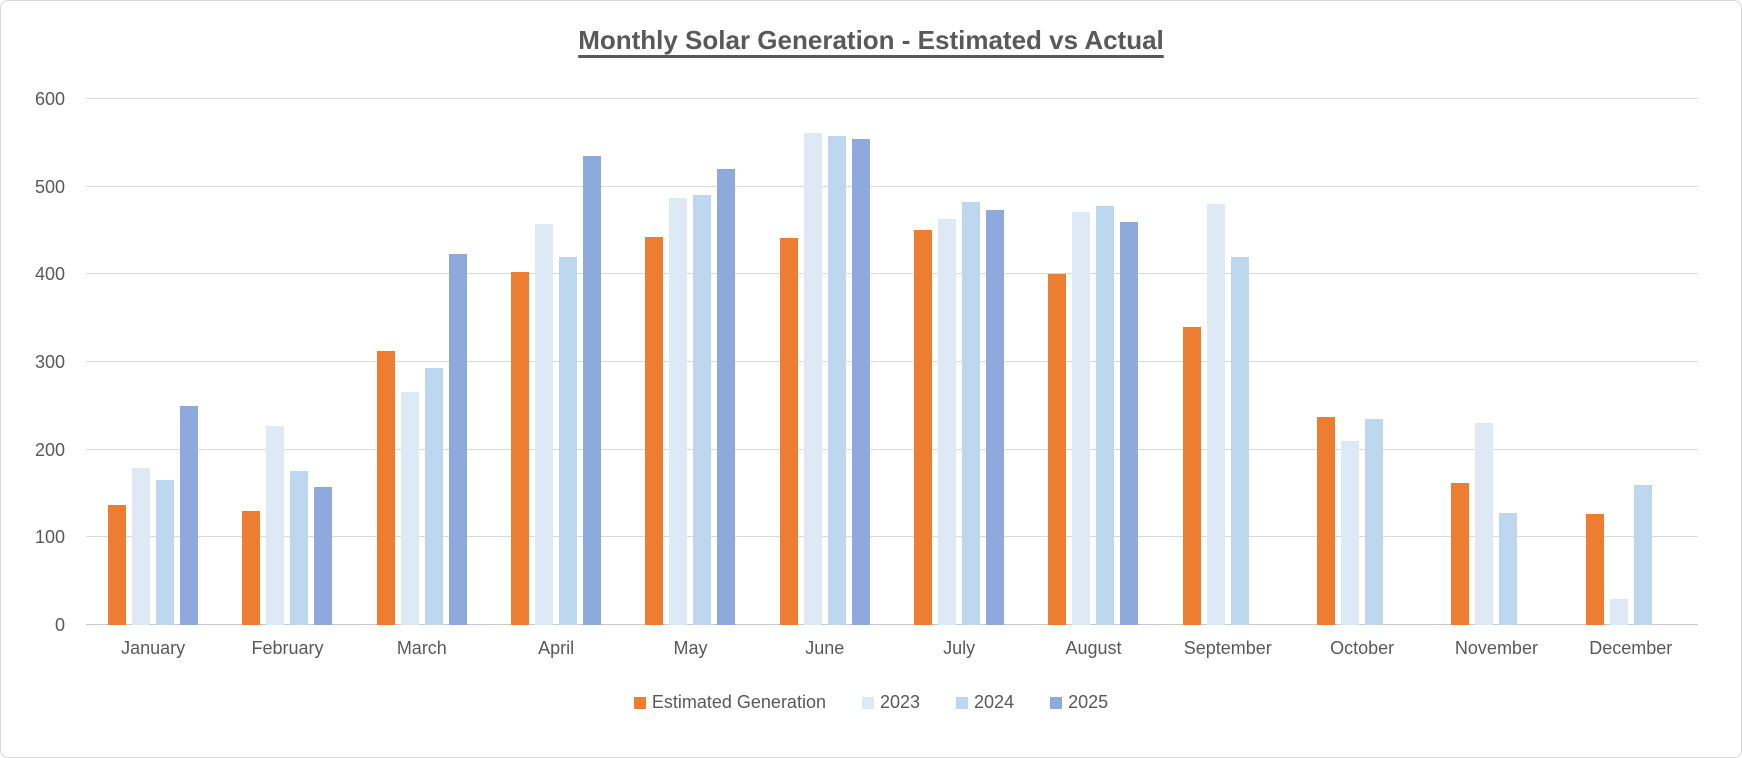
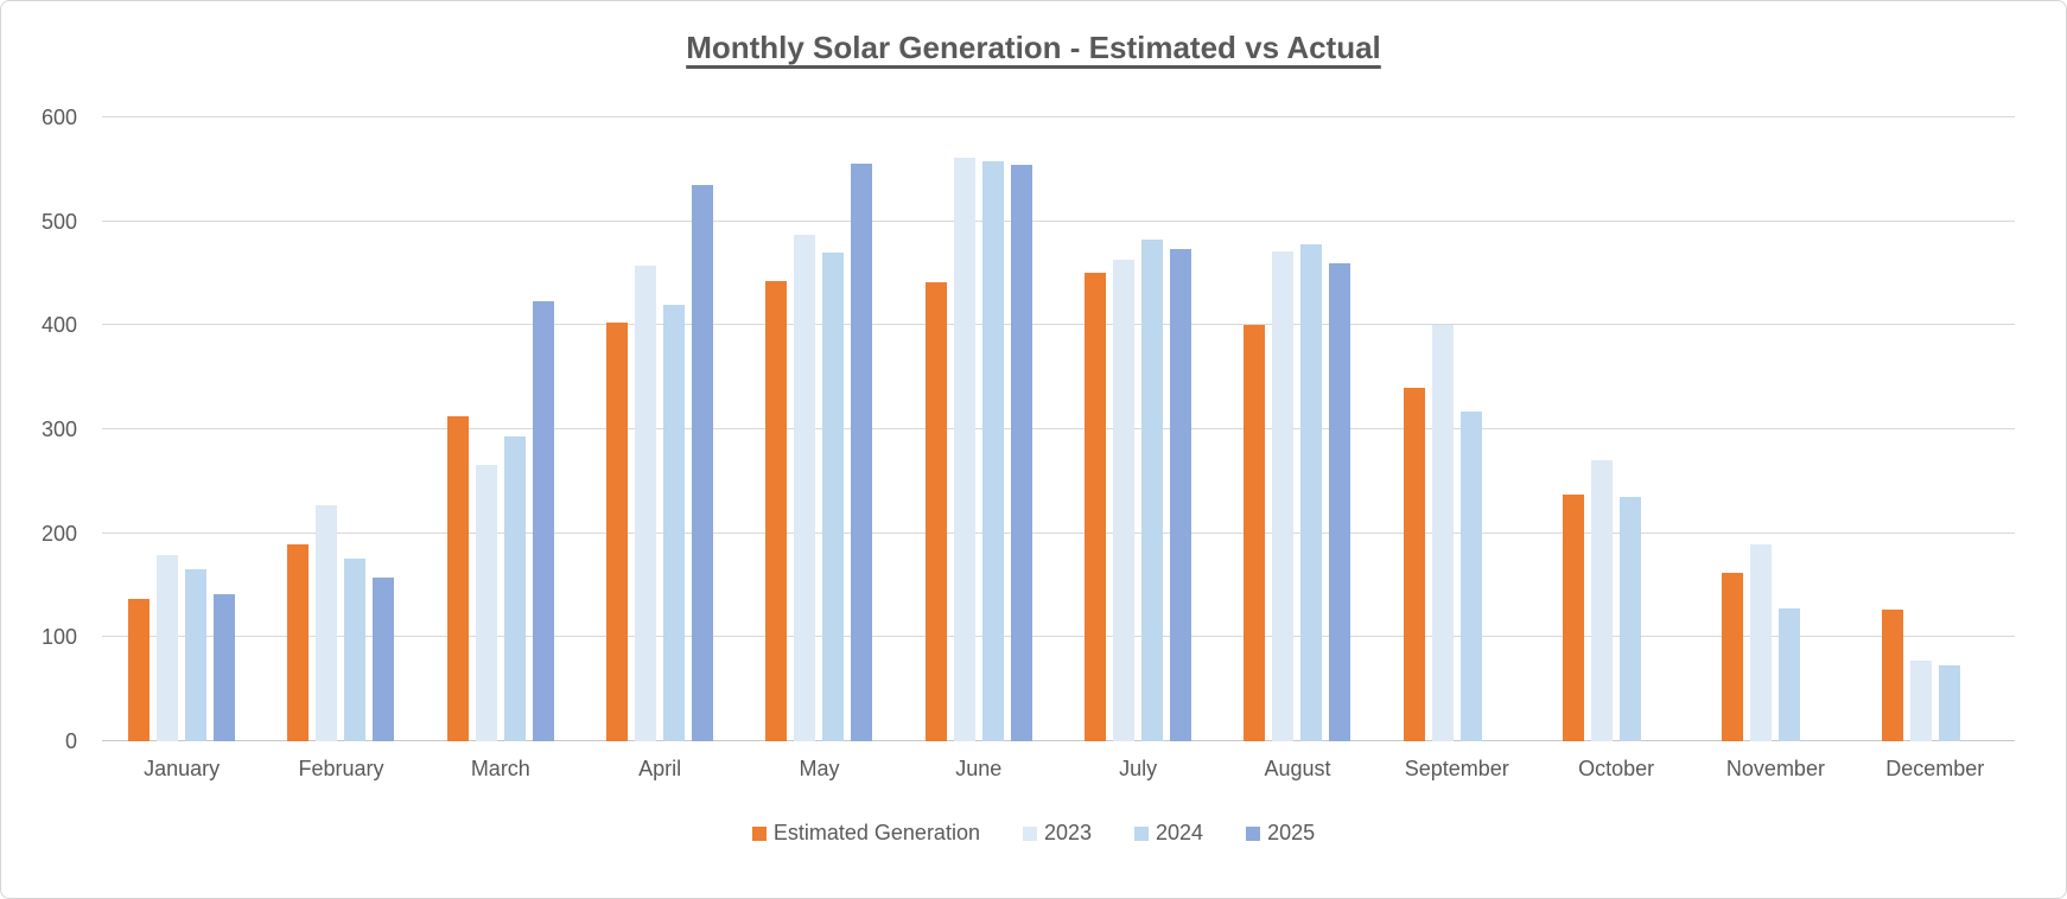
2025/January: 250 -> 140
Estimated Generation/February: 130 -> 190
2024/May: 490 -> 470
2025/May: 520 -> 560
2023/September: 480 -> 400
2024/September: 420 -> 320
2023/October: 210 -> 270
2023/November: 230 -> 190
2023/December: 30 -> 80
2024/December: 160 -> 70
